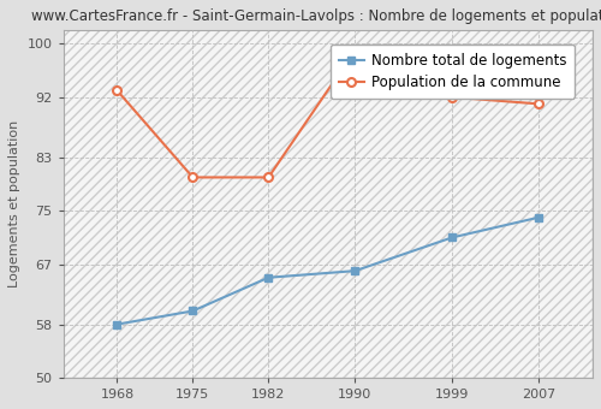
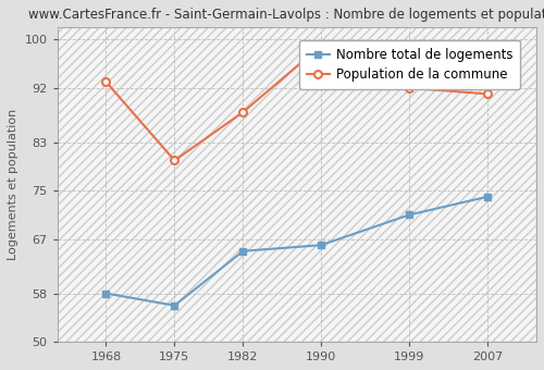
Nombre total de logements/1975: 60 -> 56
Population de la commune/1982: 80 -> 88
